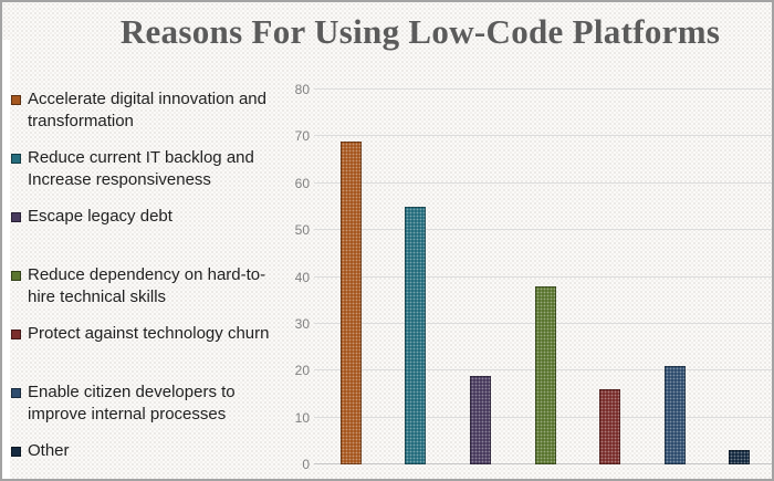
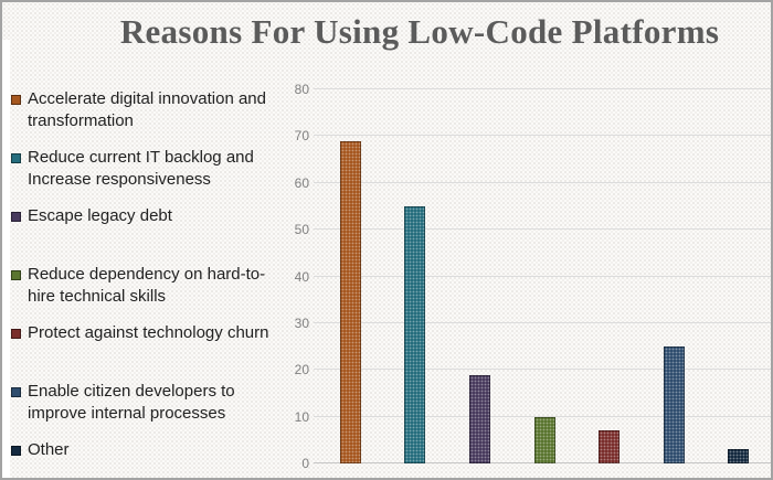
Reduce dependency on hard-to-hire technical skills: 38 -> 10
Protect against technology churn: 16 -> 7
Enable citizen developers to improve internal processes: 21 -> 25
